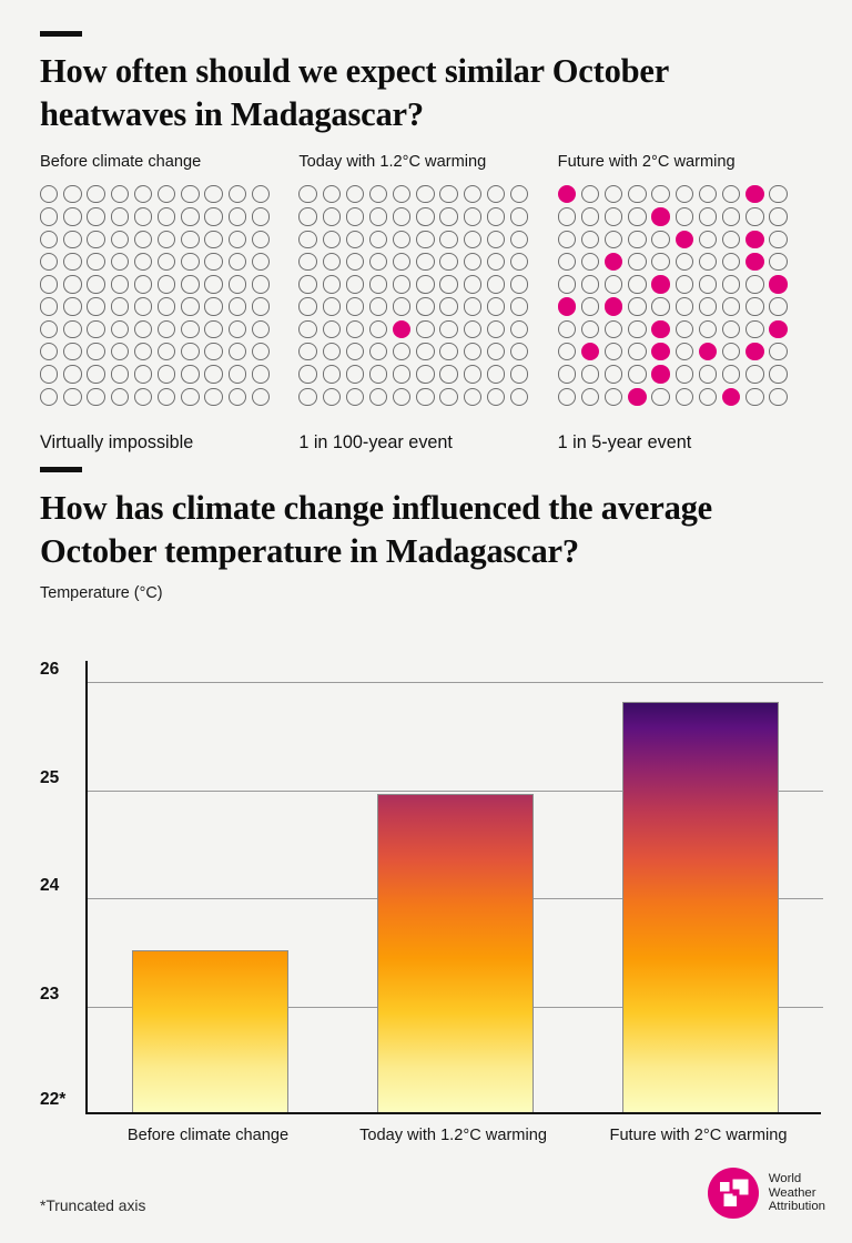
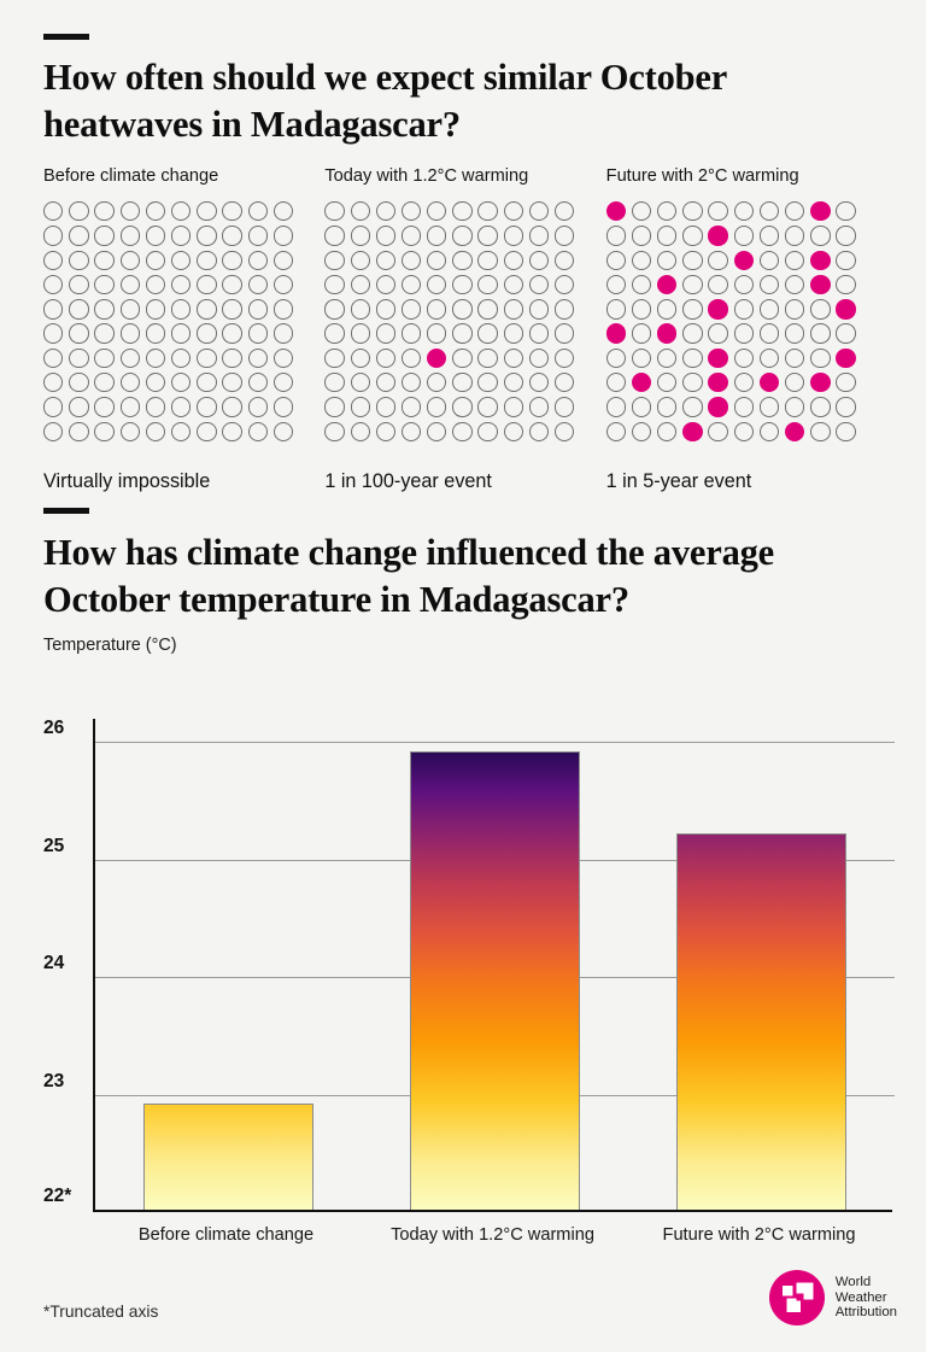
Before climate change: 23.5 -> 22.9
Today with 1.2°C warming: 24.9 -> 25.9
Future with 2°C warming: 25.8 -> 25.2
